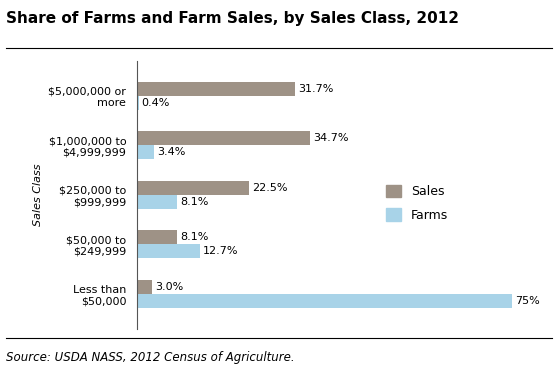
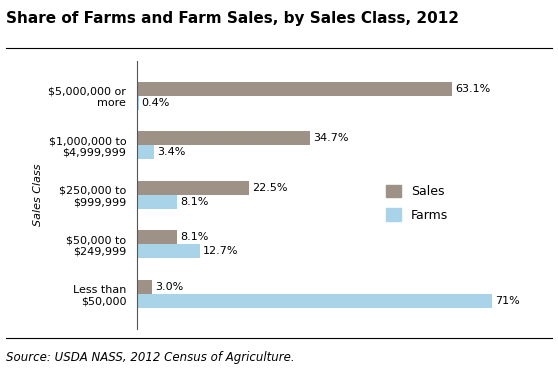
Sales/$5,000,000 or more: 31.7% -> 63.1%
Farms/Less than $50,000: 75% -> 71%
